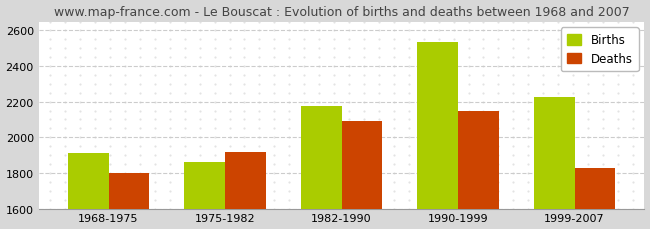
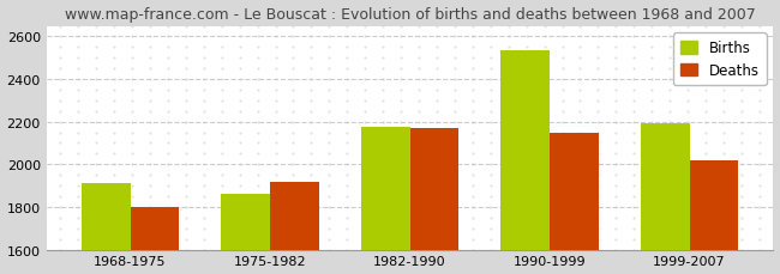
Deaths/1982-1990: 2090 -> 2170
Births/1999-2007: 2220 -> 2190
Deaths/1999-2007: 1820 -> 2020
